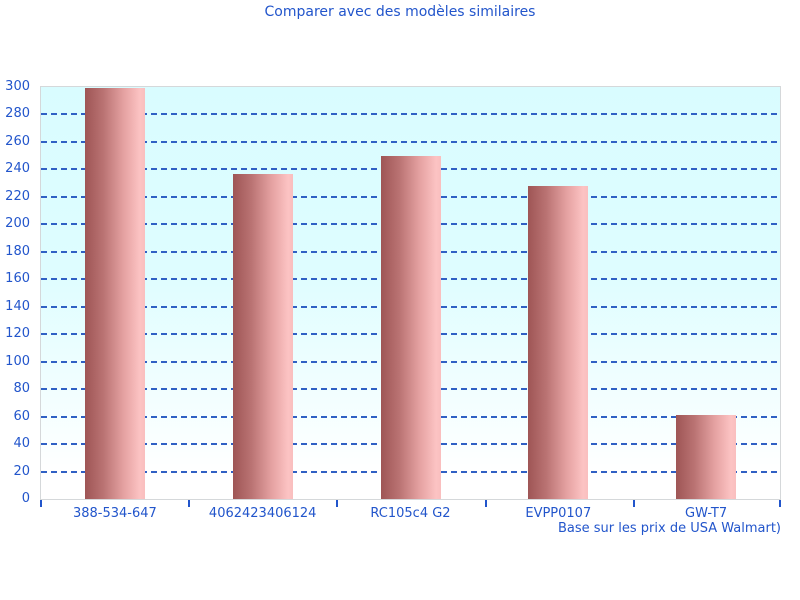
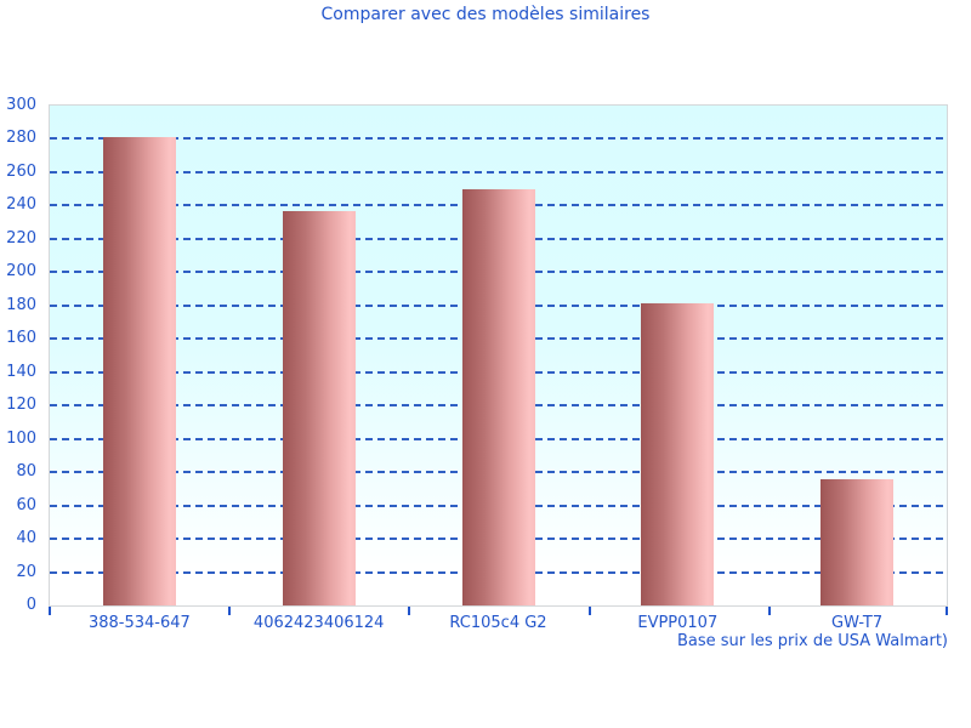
388-534-647: 299 -> 281
EVPP0107: 228 -> 181
GW-T7: 61 -> 76
